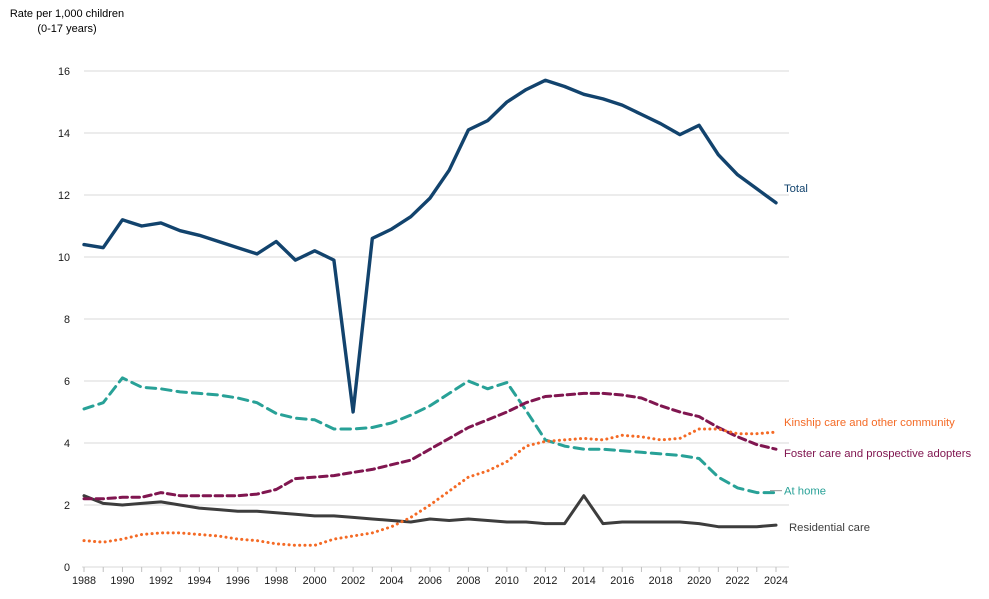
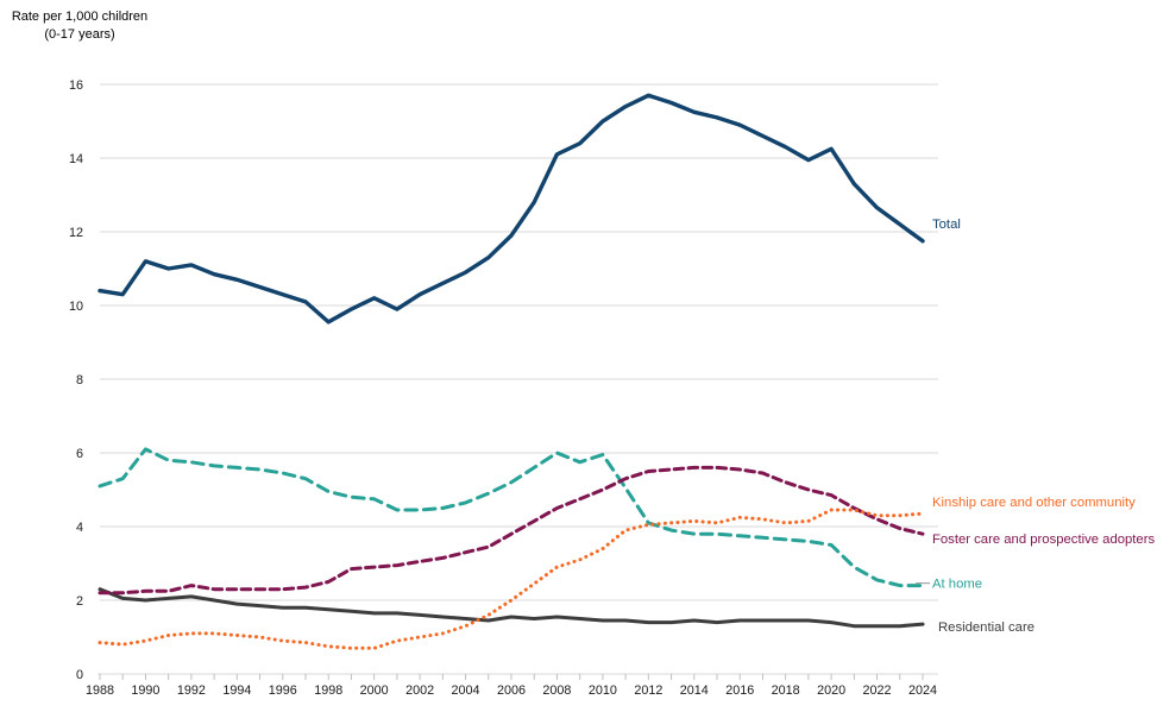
Total/1998: 10.5 -> 9.6
Total/2002: 5.0 -> 10.3
Residential care/2014: 2.3 -> 1.4
